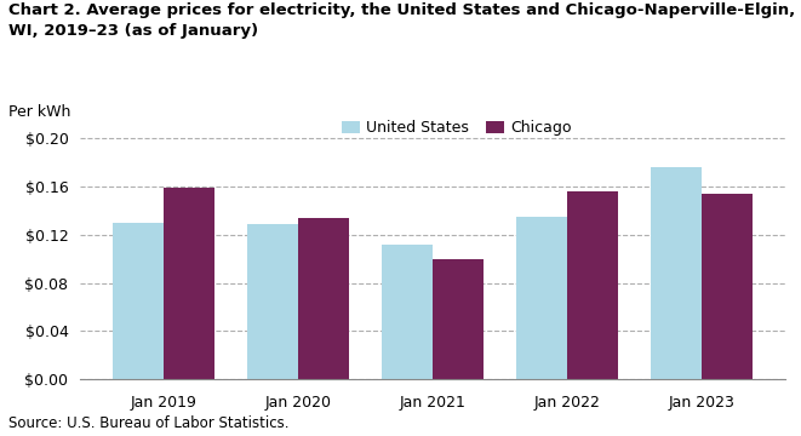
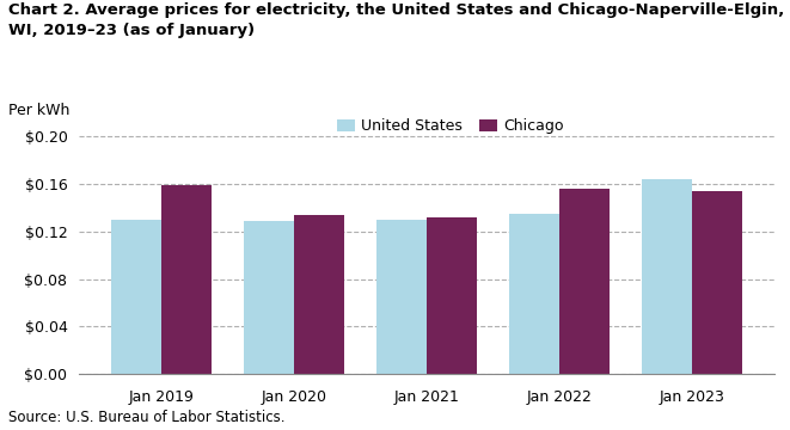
United States/Jan 2021: $0.112 -> $0.130
Chicago/Jan 2021: $0.100 -> $0.132
United States/Jan 2023: $0.176 -> $0.164
